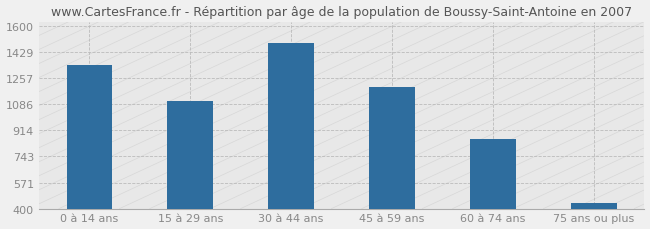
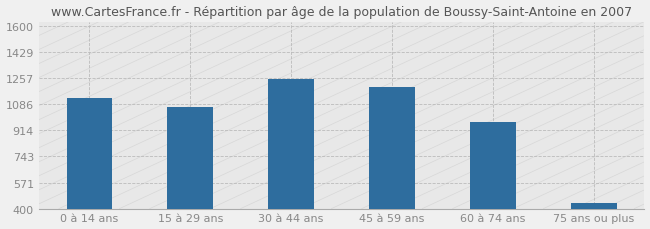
0 à 14 ans: 1340 -> 1130
15 à 29 ans: 1110 -> 1070
30 à 44 ans: 1490 -> 1250
60 à 74 ans: 860 -> 970
